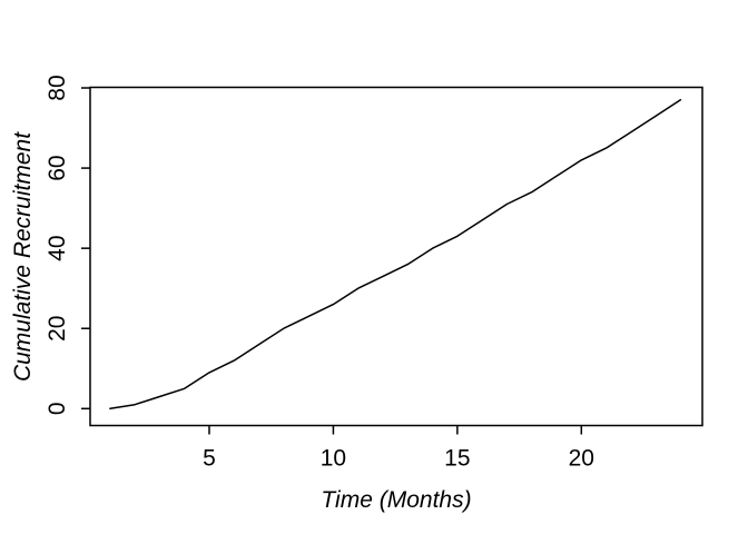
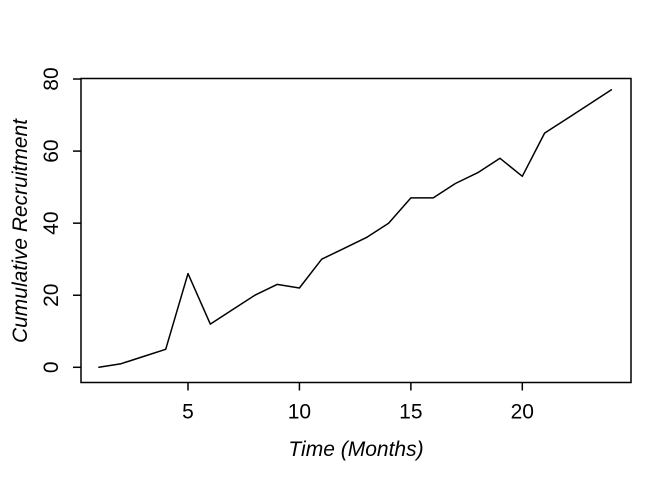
5: 9 -> 26
10: 26 -> 22
15: 43 -> 47
20: 62 -> 53
